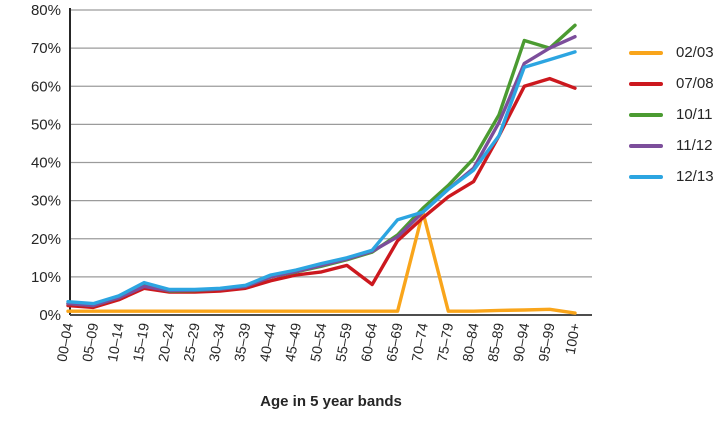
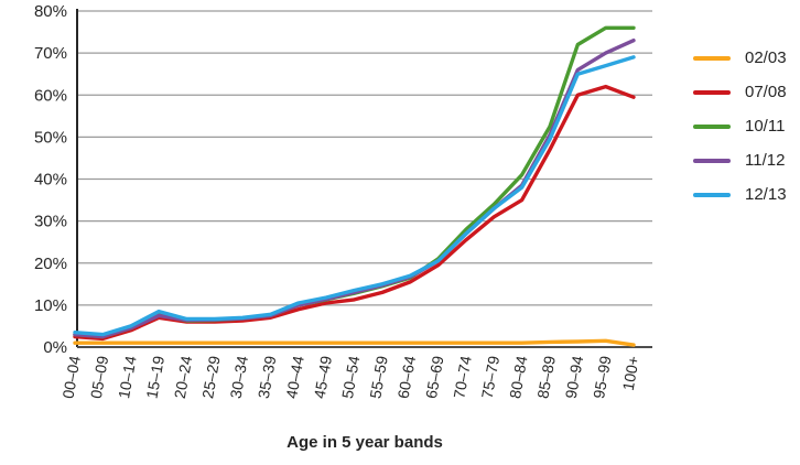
07/08/60–64: 8% -> 16%
12/13/65–69: 25% -> 20%
02/03/70–74: 27% -> 1%
12/13/85–89: 47% -> 50%
10/11/95–99: 70% -> 76%
